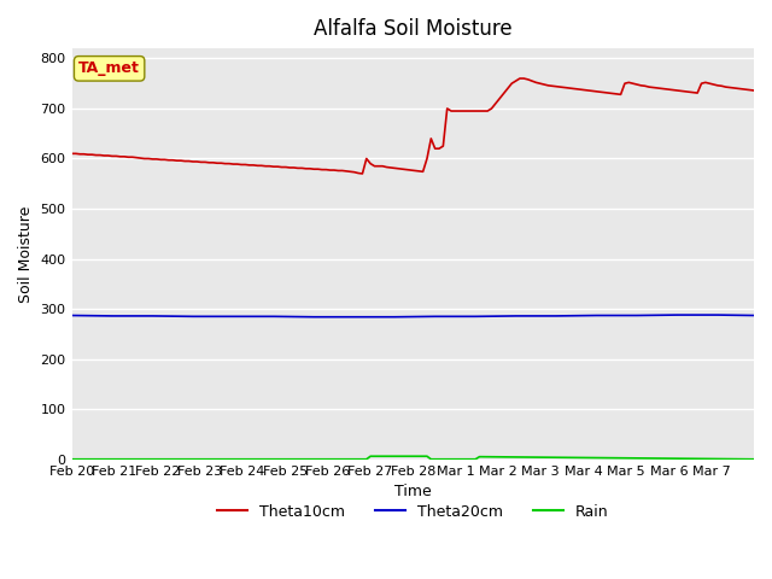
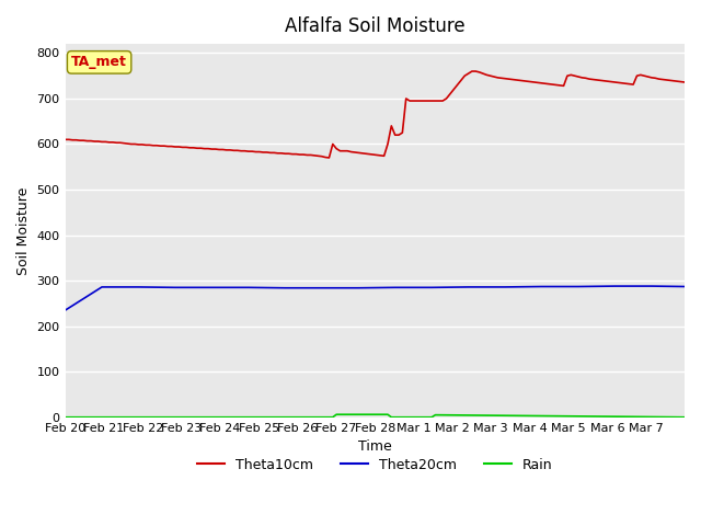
Theta20cm/Feb 20: 287 -> 235
